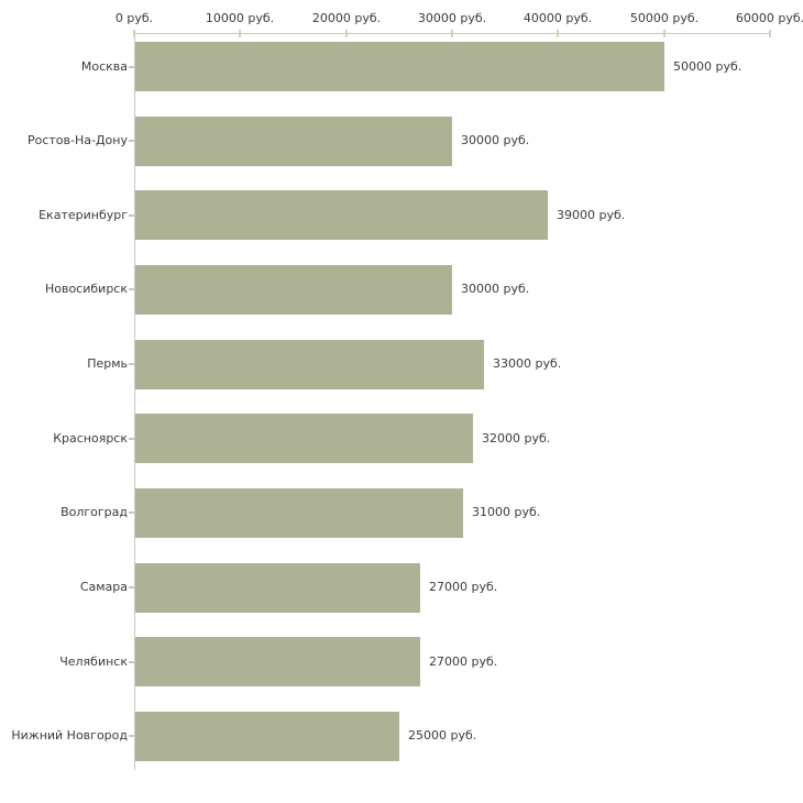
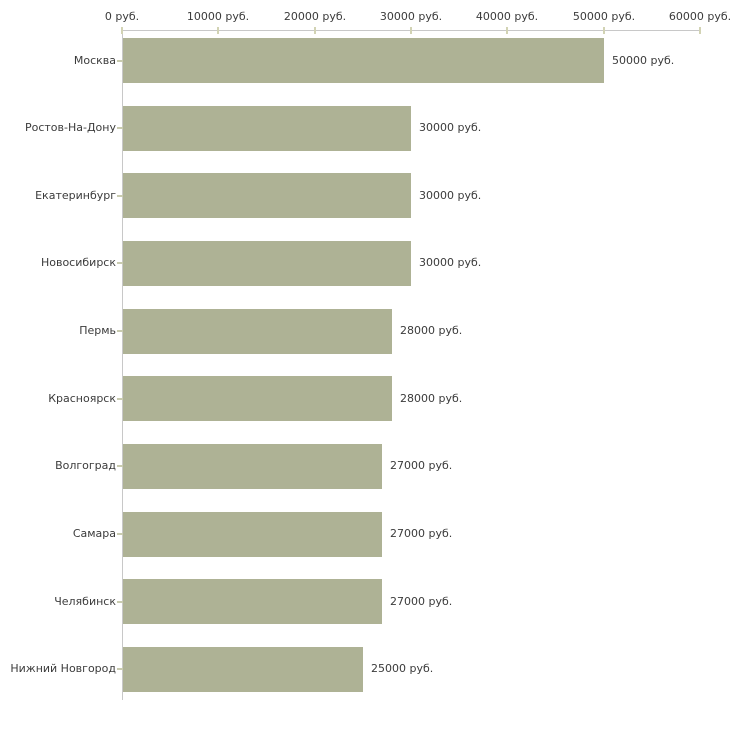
Екатеринбург: 39000 -> 30000
Пермь: 33000 -> 28000
Красноярск: 32000 -> 28000
Волгоград: 31000 -> 27000
